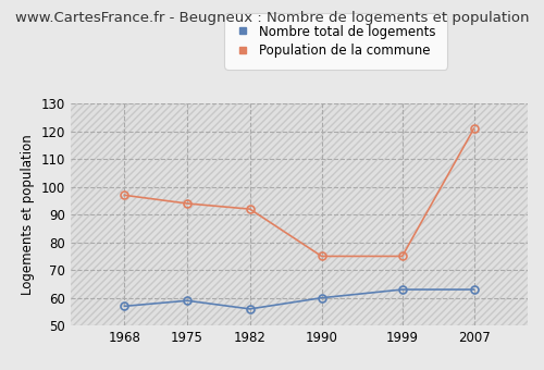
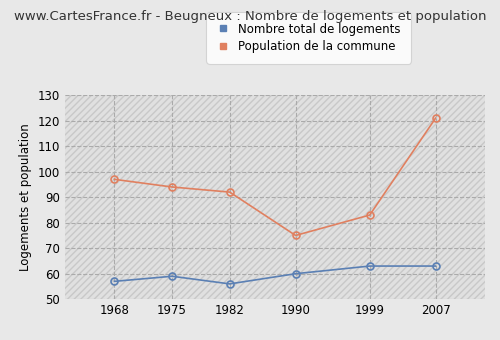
Population de la commune/1999: 75 -> 83
